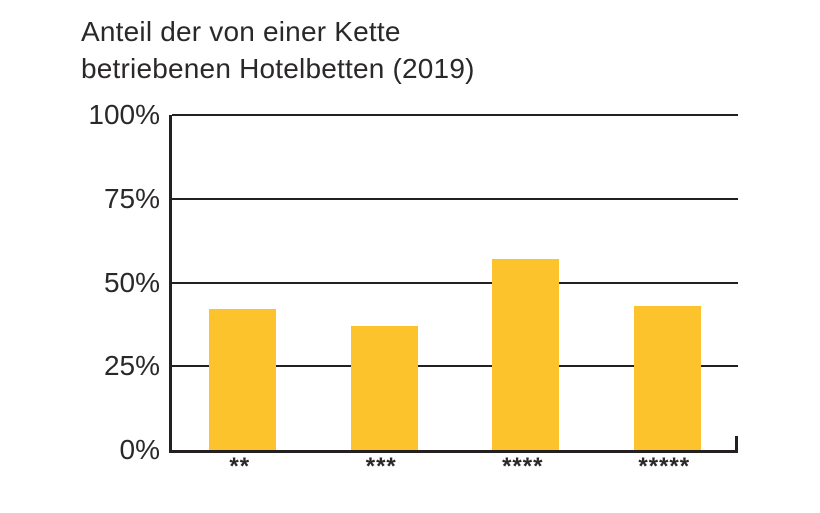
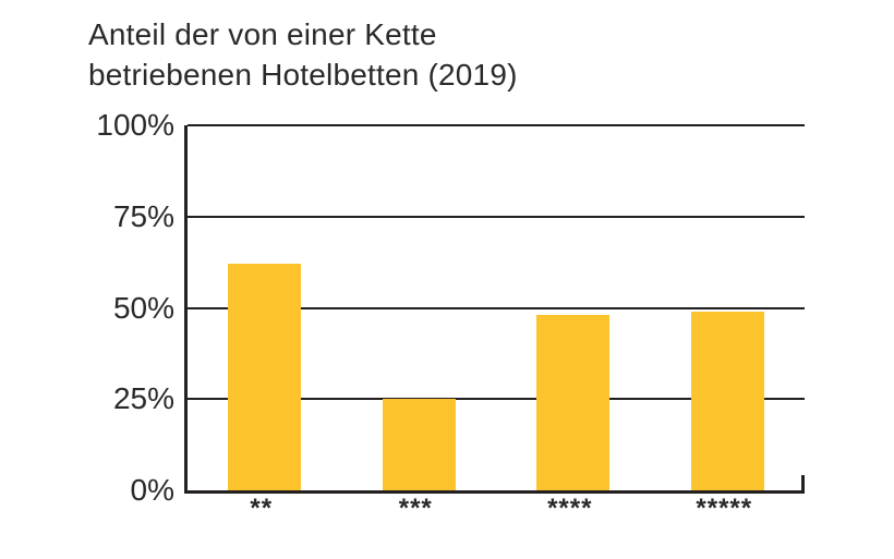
**: 42% -> 62%
***: 37% -> 25%
****: 57% -> 48%
*****: 43% -> 49%
